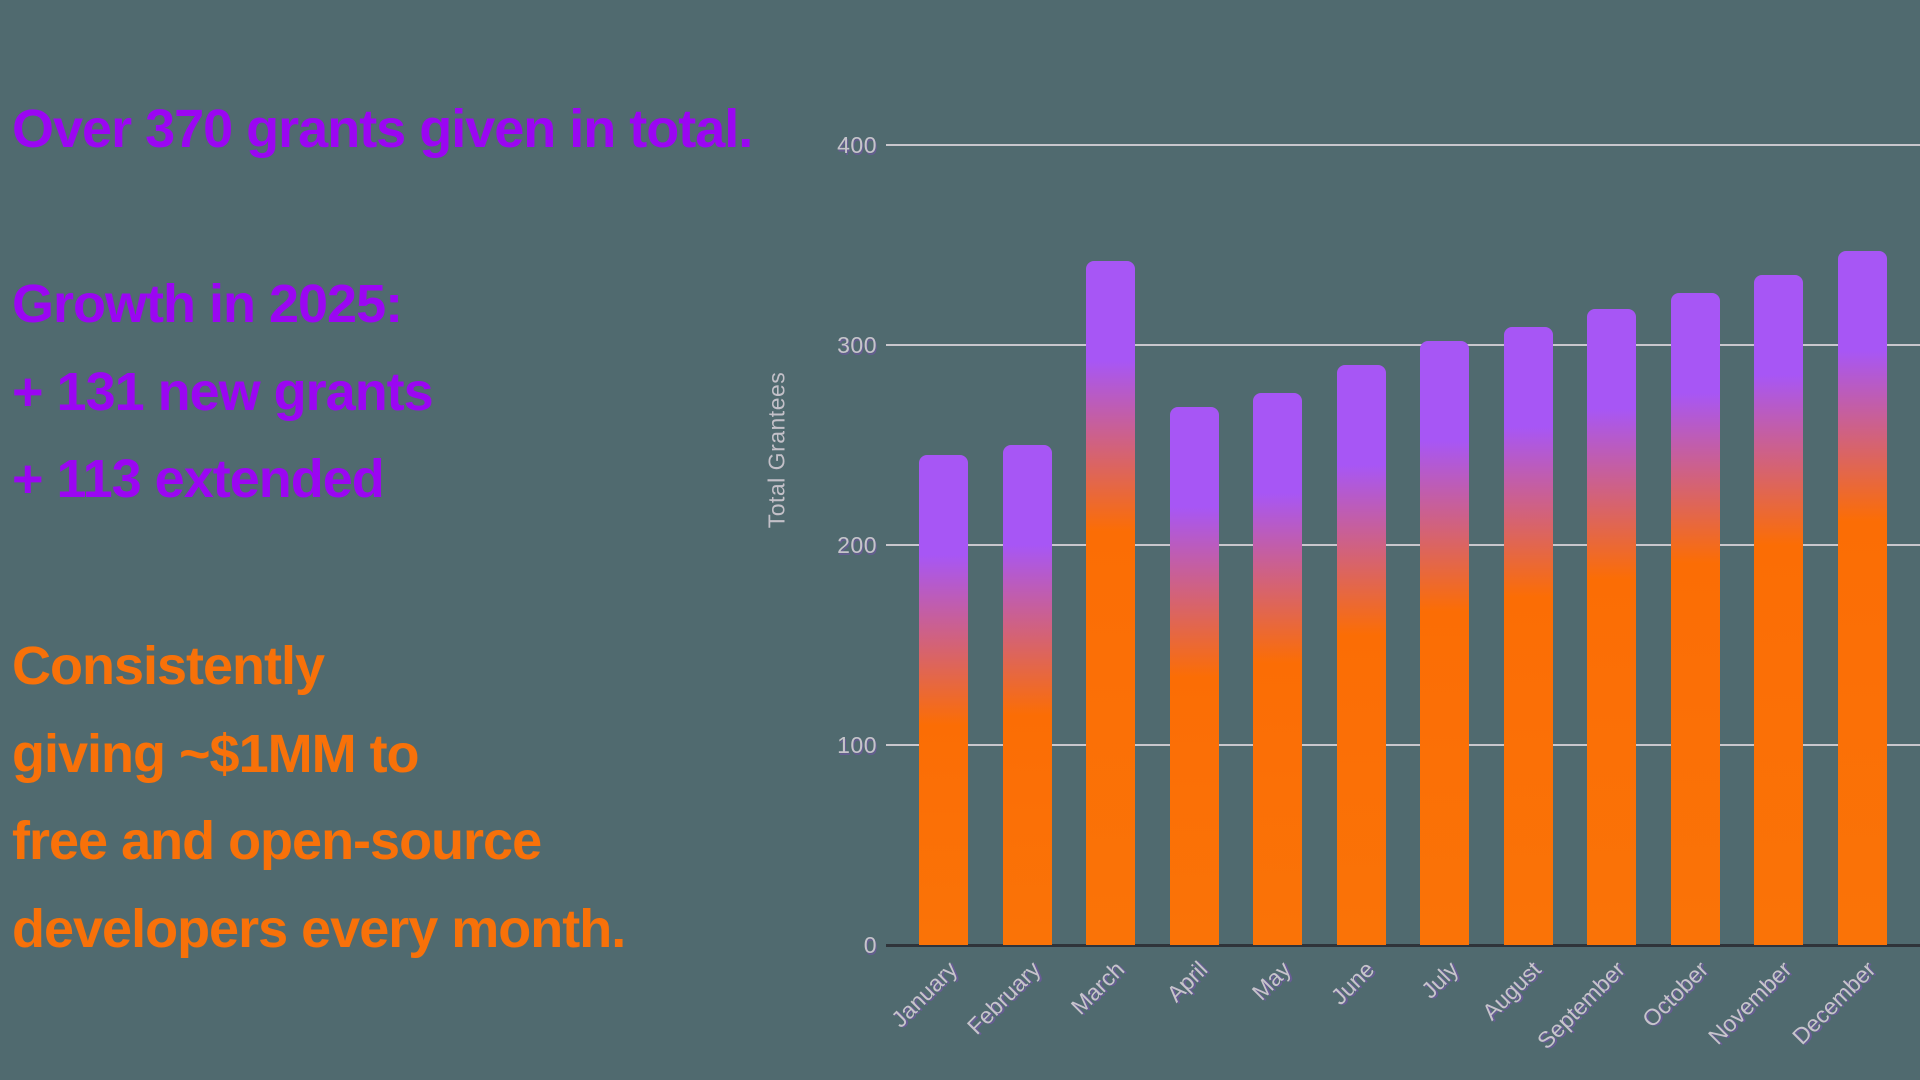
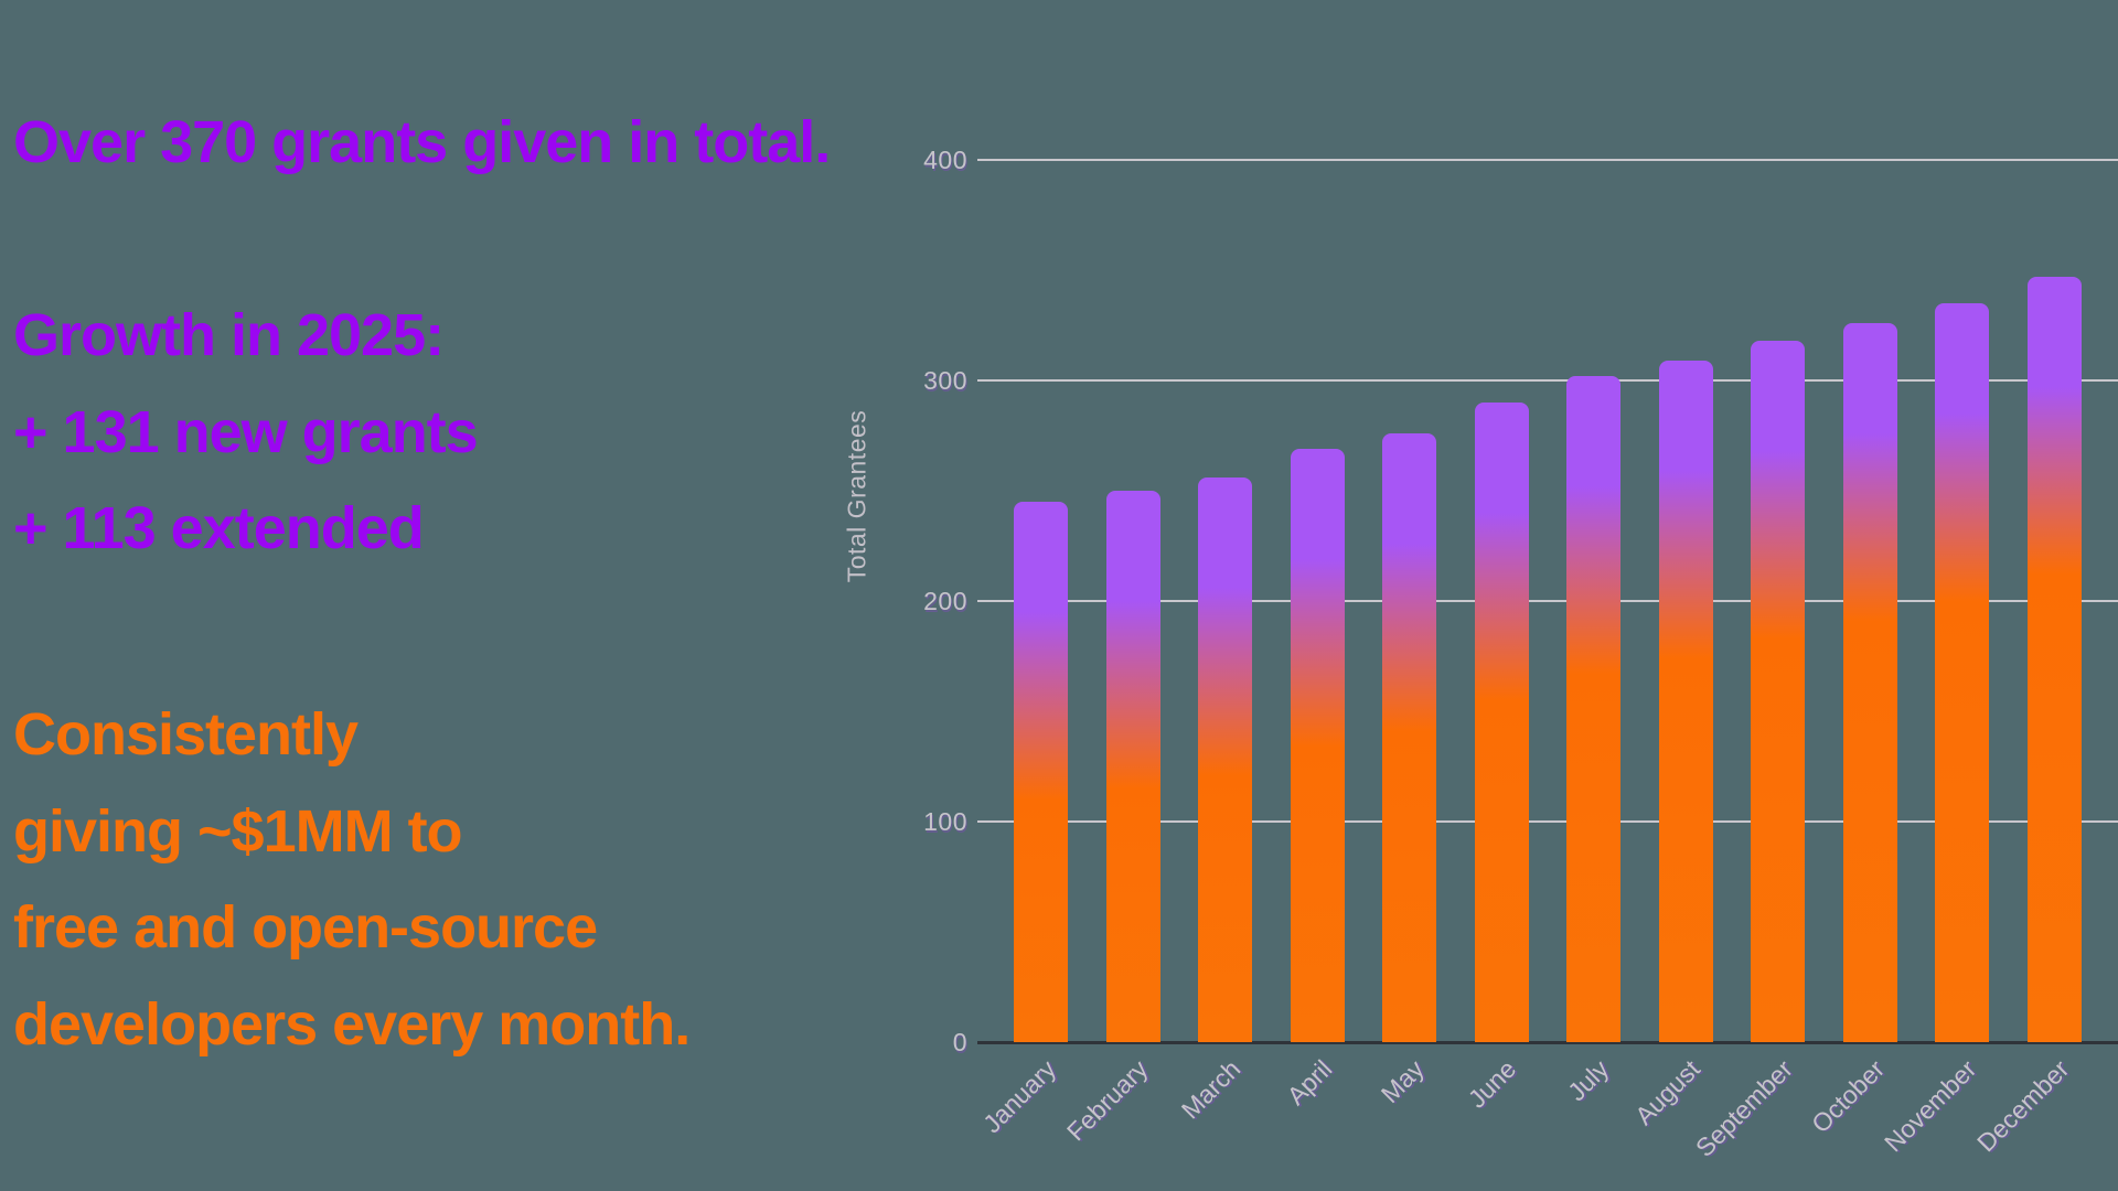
March: 342 -> 256
